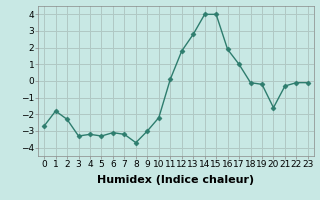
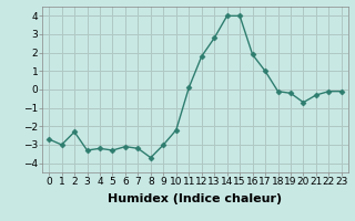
1: -1.8 -> -3.0
20: -1.6 -> -0.7
